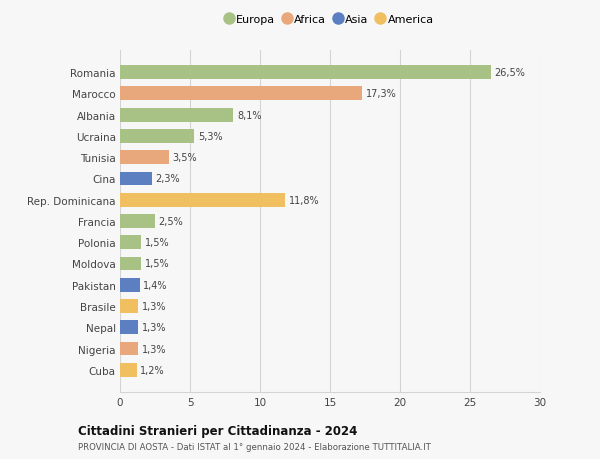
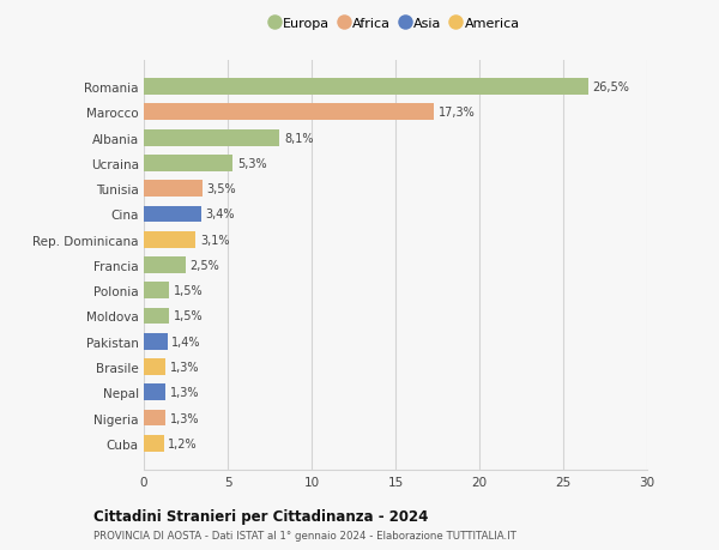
Cina: 2,3% -> 3,4%
Rep. Dominicana: 11,8% -> 3,1%
